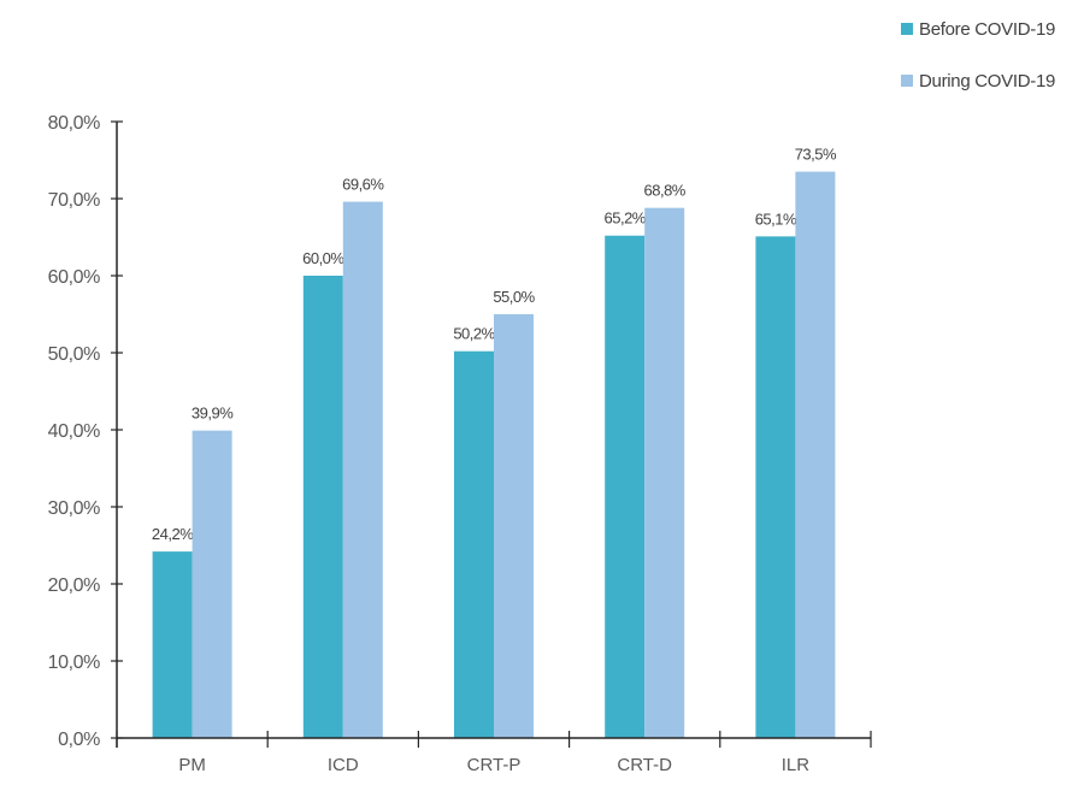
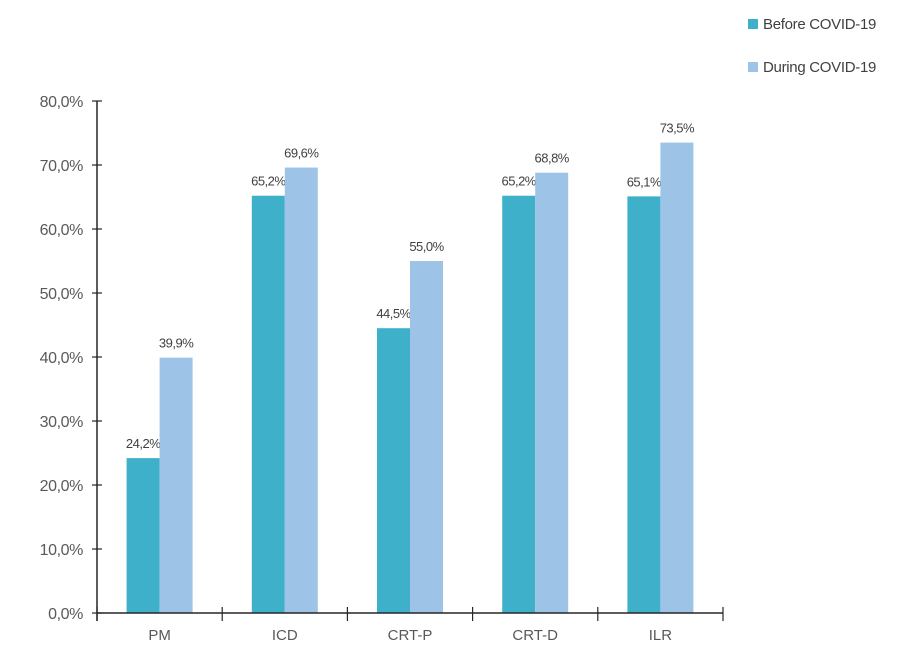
Before COVID-19/ICD: 60,0% -> 65,2%
Before COVID-19/CRT-P: 50,2% -> 44,5%
